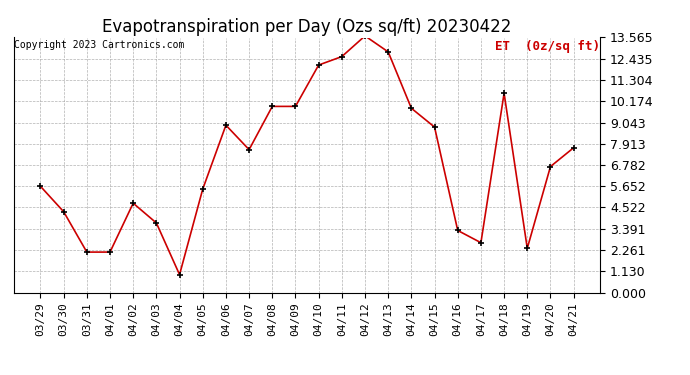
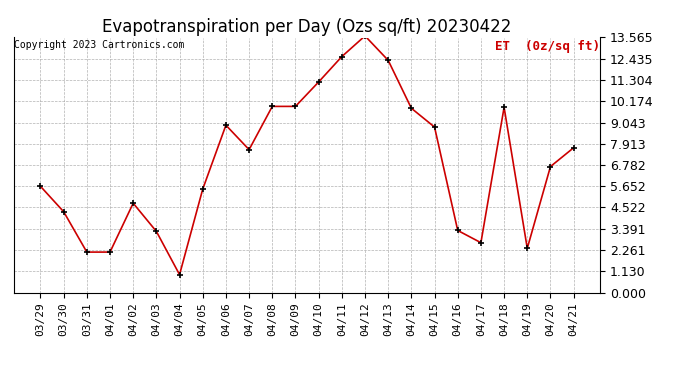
04/03: 3.7 -> 3.2
04/10: 12.1 -> 11.2
04/13: 12.8 -> 12.3
04/18: 10.6 -> 9.8
